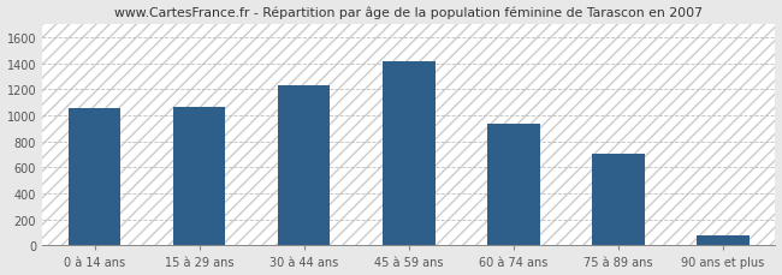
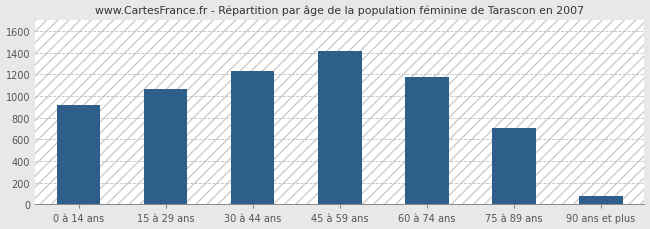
0 à 14 ans: 1060 -> 920
60 à 74 ans: 940 -> 1170
